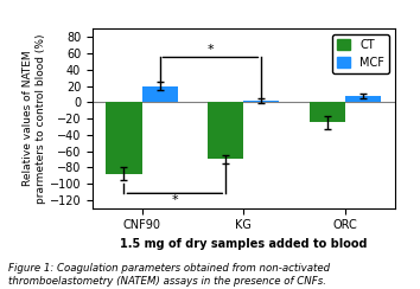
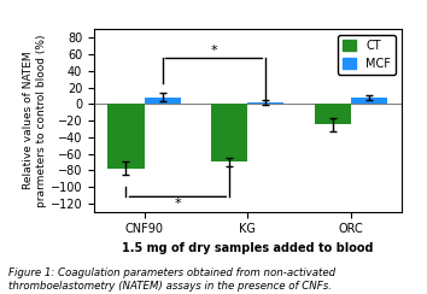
CT/CNF90: -88 -> -78
MCF/CNF90: 20 -> 8
